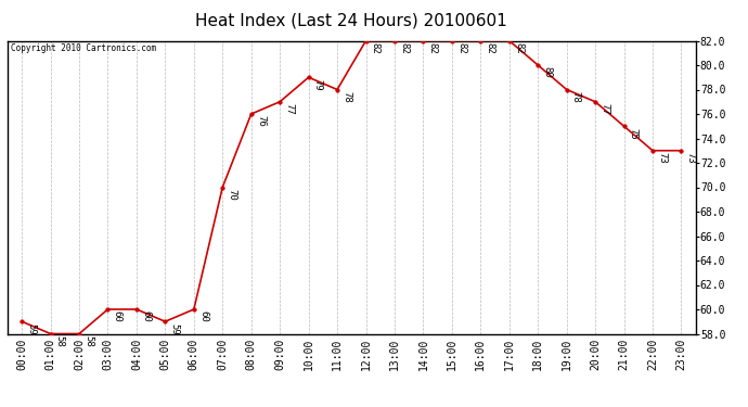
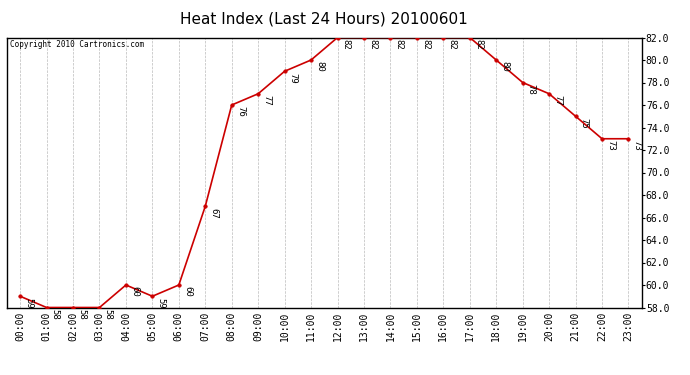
03:00: 60 -> 58
07:00: 70 -> 67
11:00: 78 -> 80
